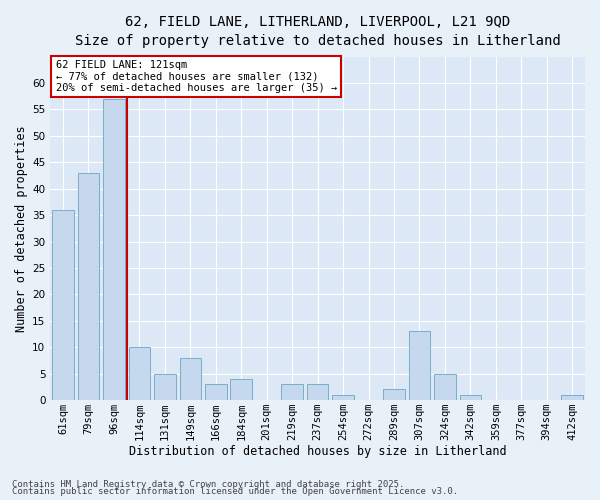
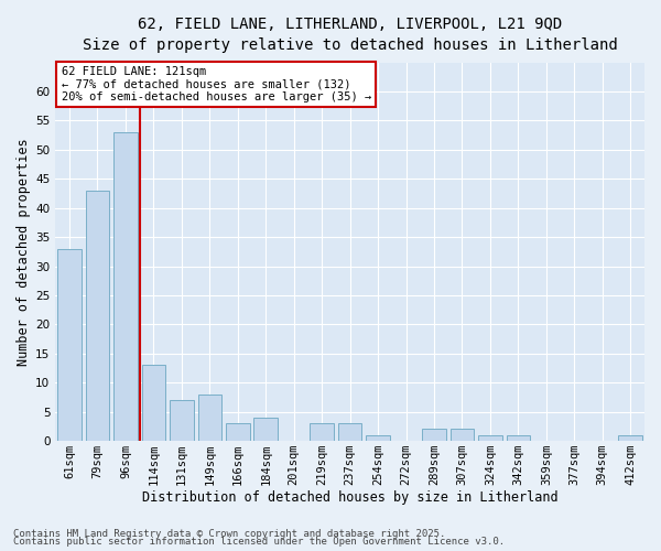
61sqm: 36 -> 33
96sqm: 57 -> 53
114sqm: 10 -> 13
131sqm: 5 -> 7
307sqm: 13 -> 2
324sqm: 5 -> 1
